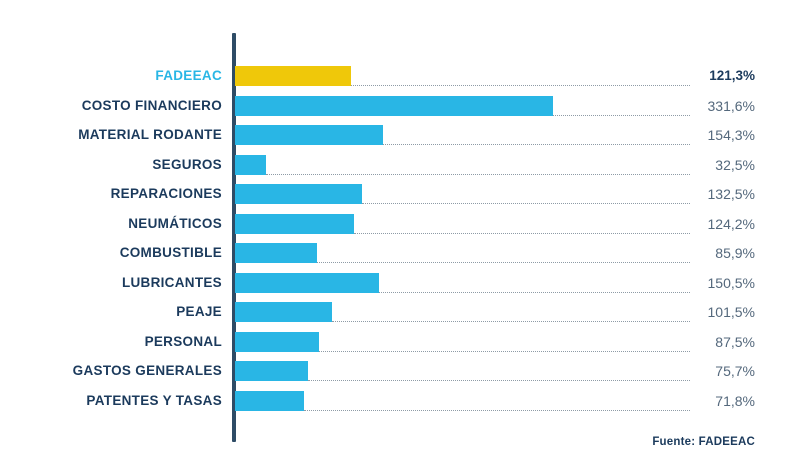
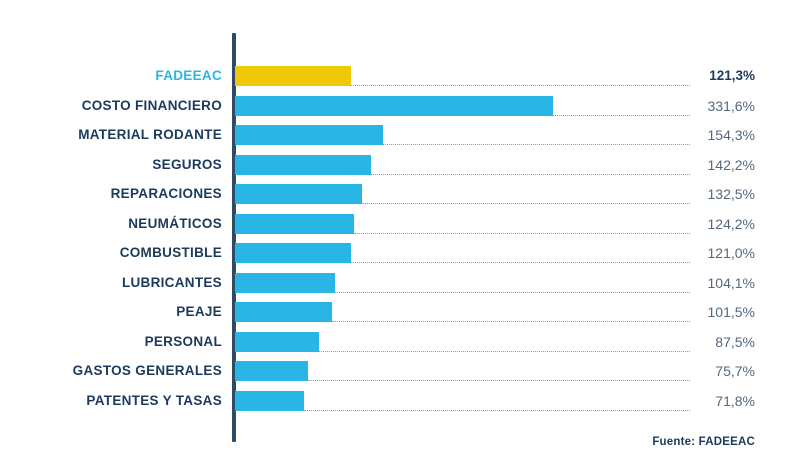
SEGUROS: 32,5% -> 142,2%
COMBUSTIBLE: 85,9% -> 121,0%
LUBRICANTES: 150,5% -> 104,1%
